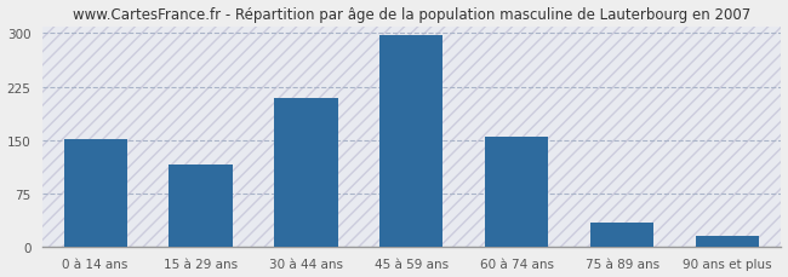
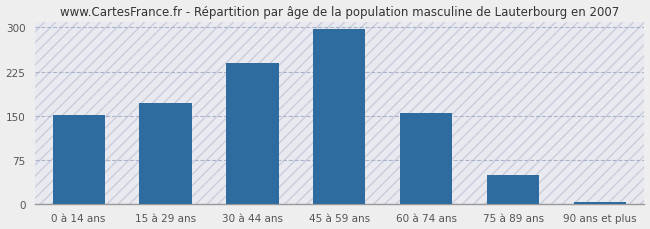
15 à 29 ans: 116 -> 172
30 à 44 ans: 210 -> 240
75 à 89 ans: 34 -> 50
90 ans et plus: 16 -> 4
